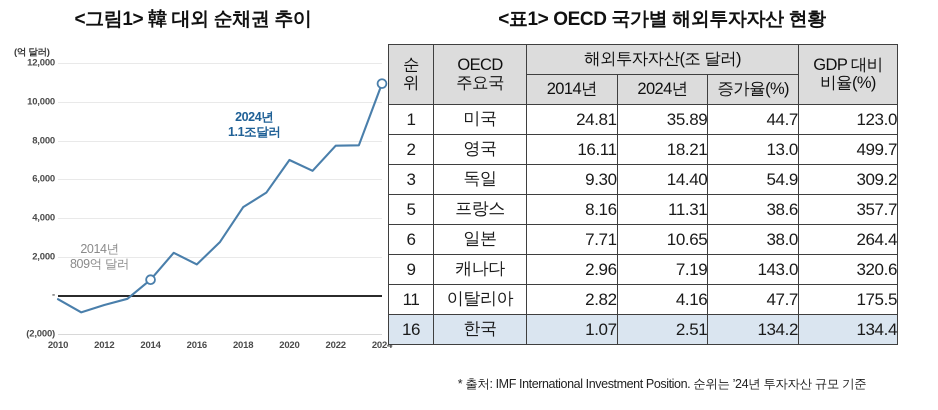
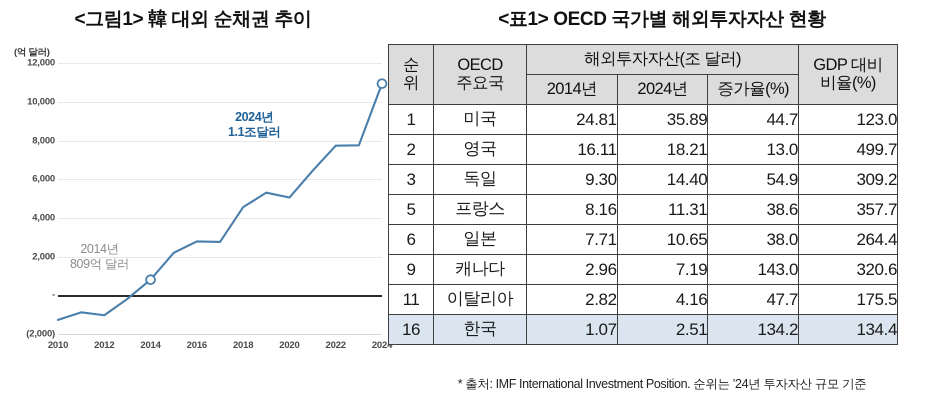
2010: -200 -> -1300
2012: -500 -> -1000
2016: 1600 -> 2800
2020: 7000 -> 5100
